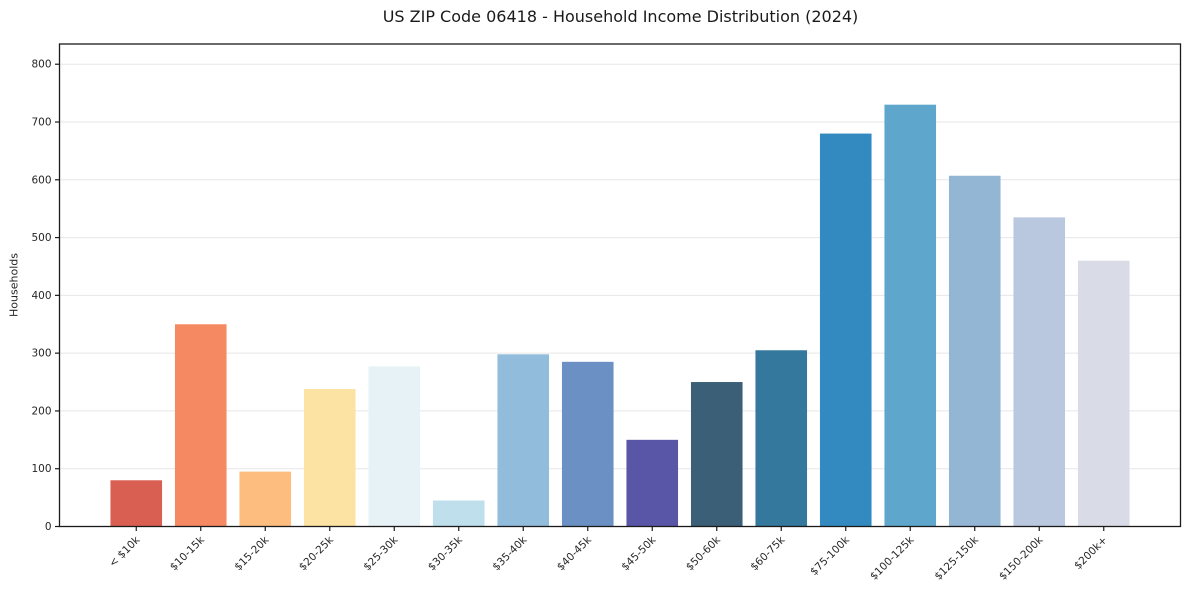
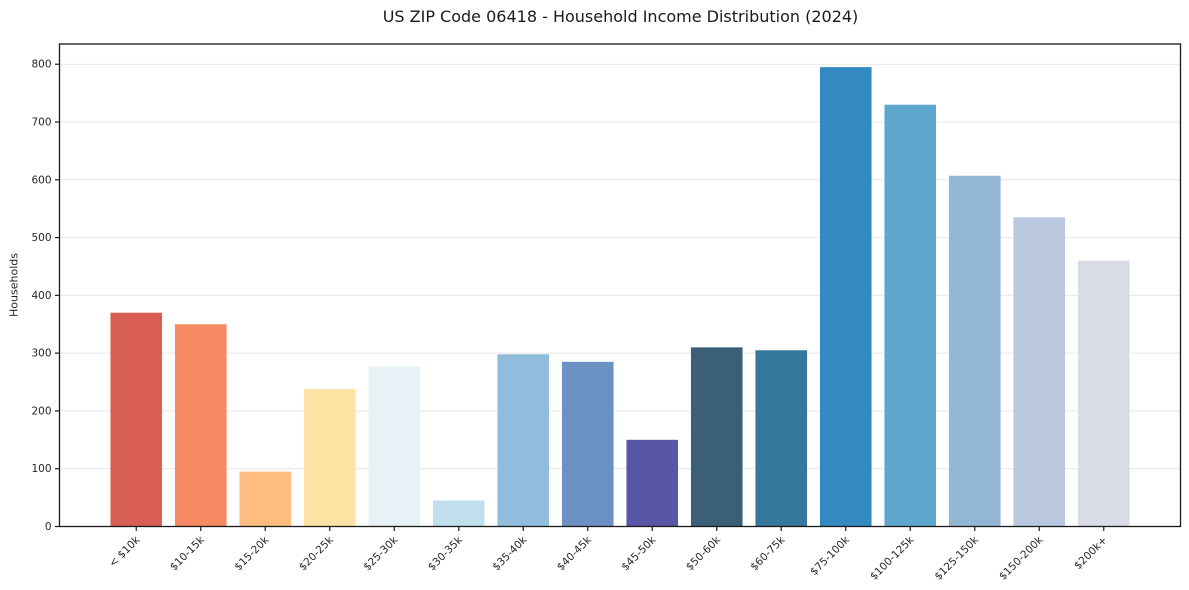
< $10k: 80 -> 370
$50-60k: 250 -> 310
$75-100k: 680 -> 800
